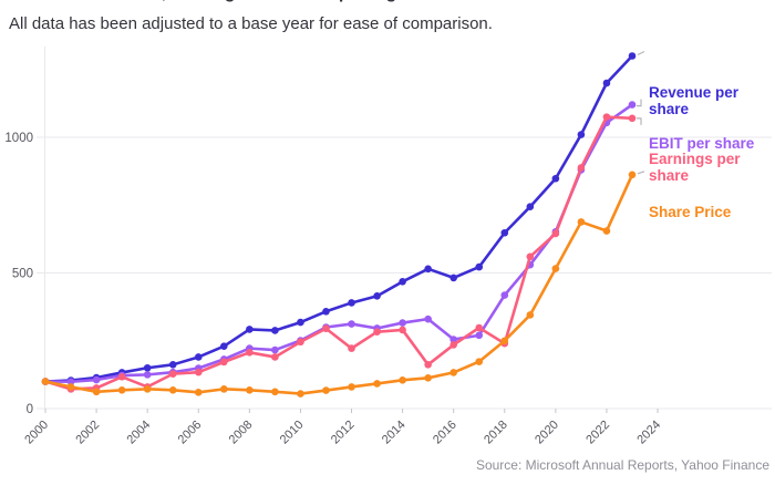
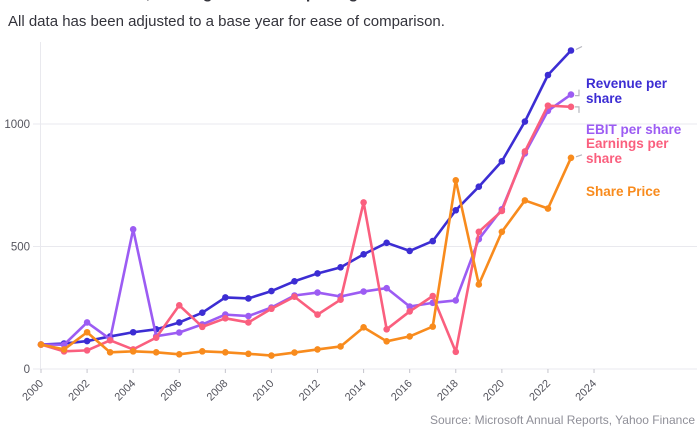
EBIT per share/2002: 110 -> 190
Share Price/2002: 60 -> 150
EBIT per share/2004: 120 -> 570
Earnings per share/2006: 130 -> 260
Earnings per share/2014: 290 -> 680
Share Price/2014: 100 -> 170
EBIT per share/2018: 420 -> 280
Earnings per share/2018: 240 -> 70
Share Price/2018: 250 -> 770
Share Price/2020: 520 -> 560
